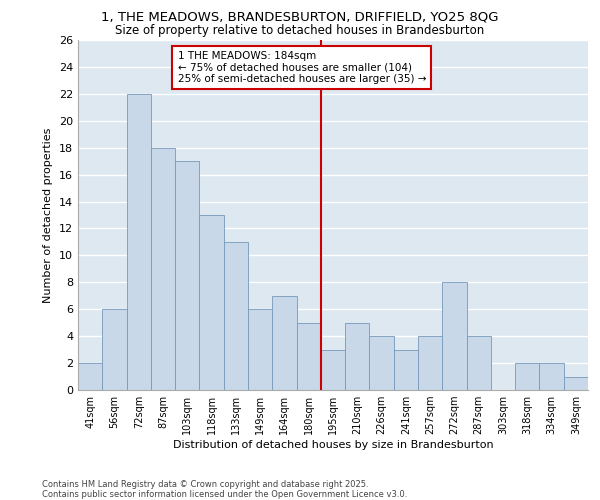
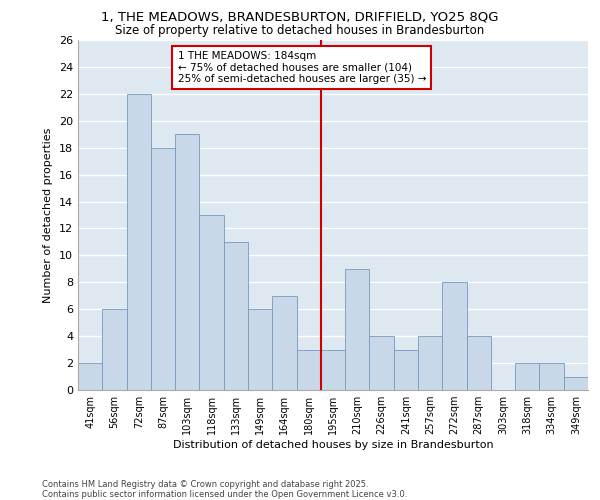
103sqm: 17 -> 19
180sqm: 5 -> 3
210sqm: 5 -> 9
